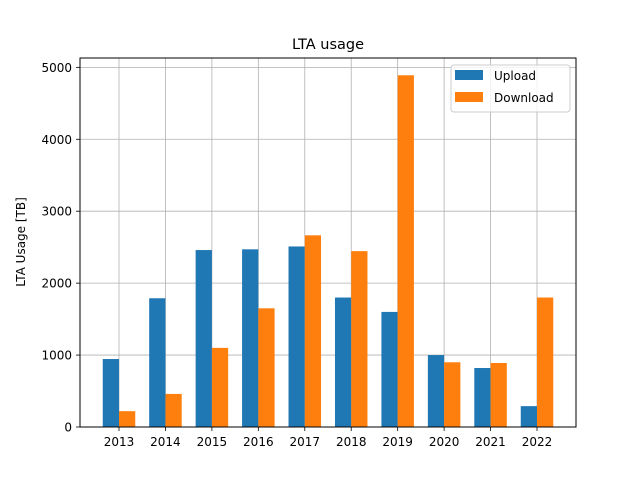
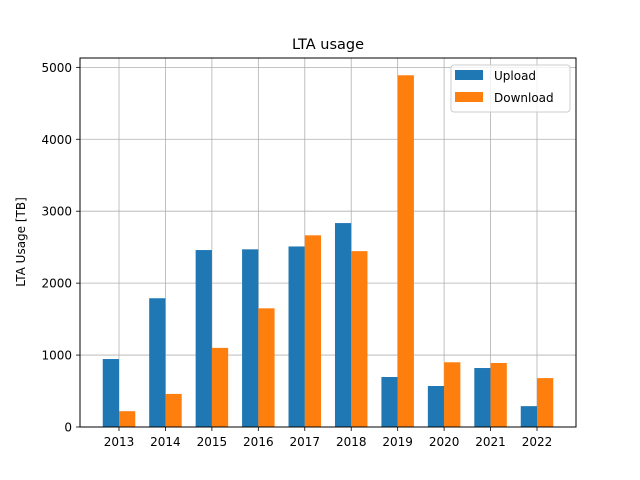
Upload/2018: 1800 -> 2800
Upload/2019: 1600 -> 700
Upload/2020: 1000 -> 600
Download/2022: 1800 -> 700
